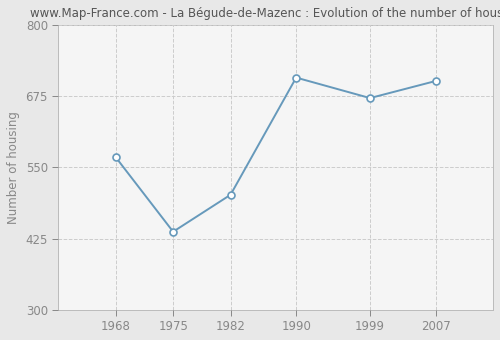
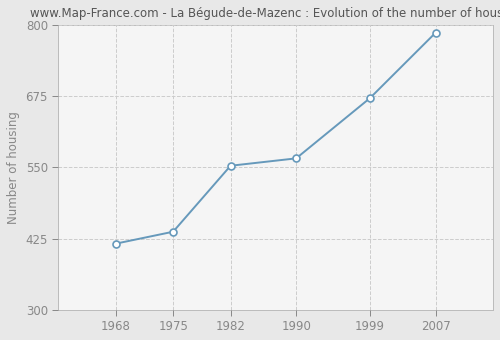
1968: 568 -> 416
1982: 502 -> 553
1990: 708 -> 566
2007: 702 -> 787
